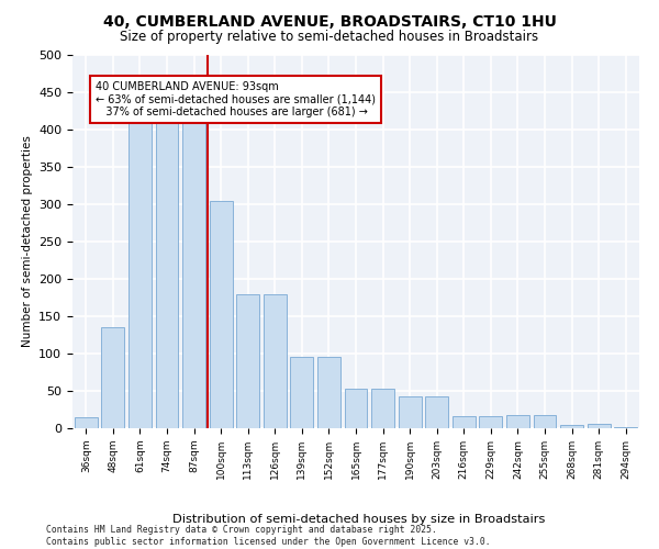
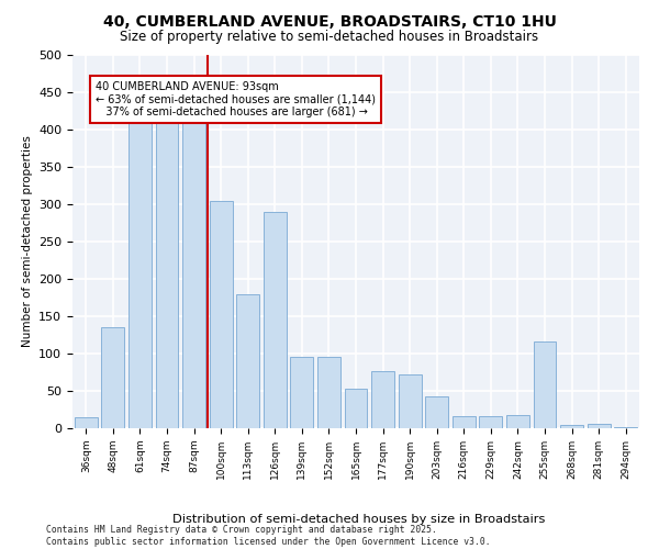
126sqm: 180 -> 290
177sqm: 53 -> 76
190sqm: 42 -> 72
255sqm: 18 -> 116
